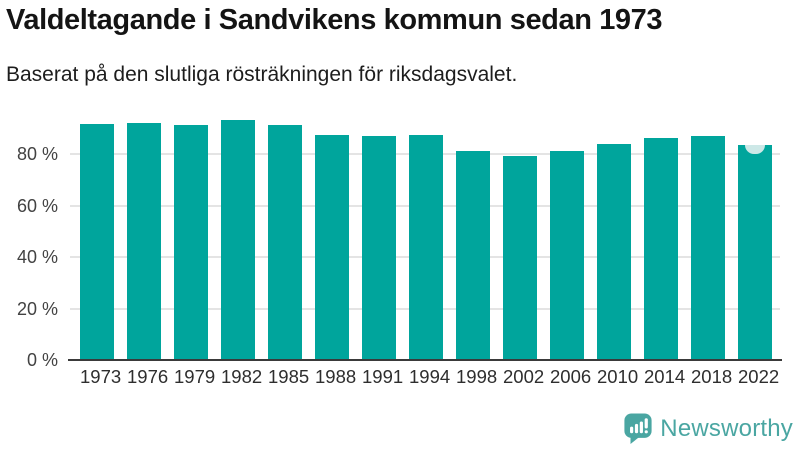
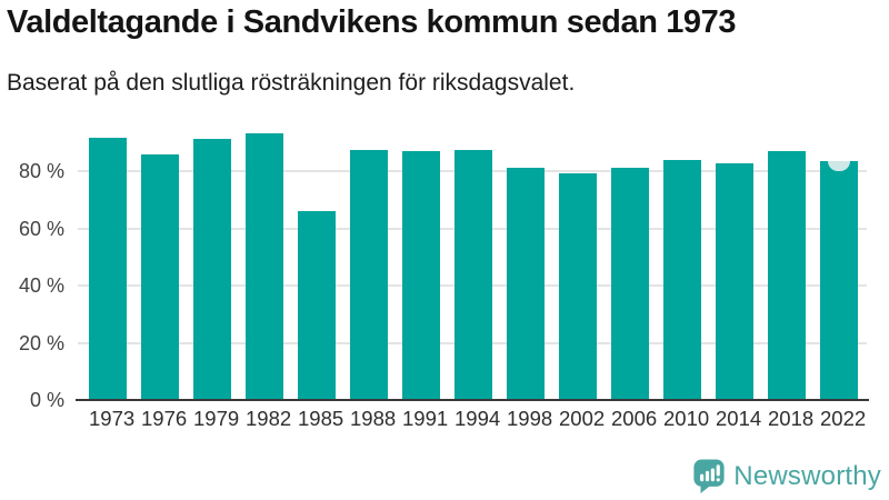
1976: 92% -> 86%
1985: 92% -> 66%
2014: 86% -> 83%
